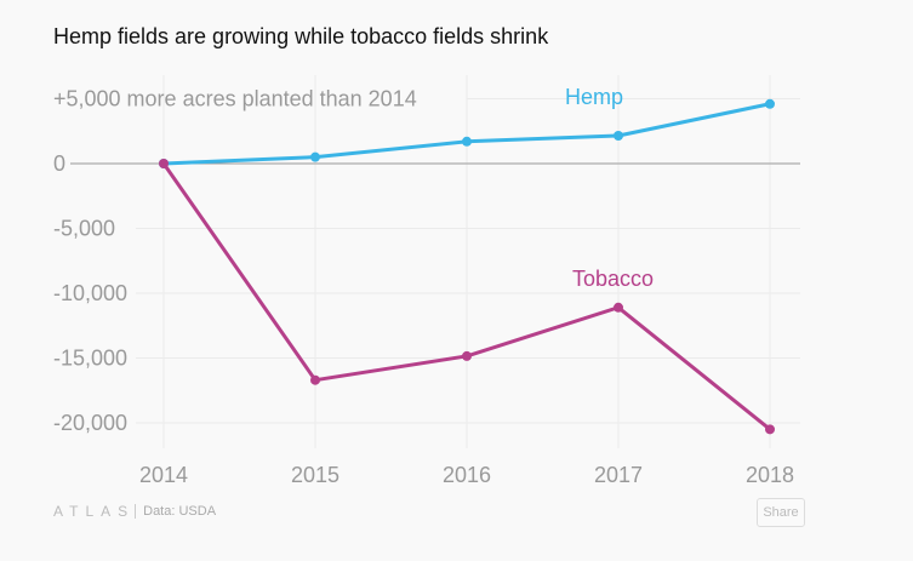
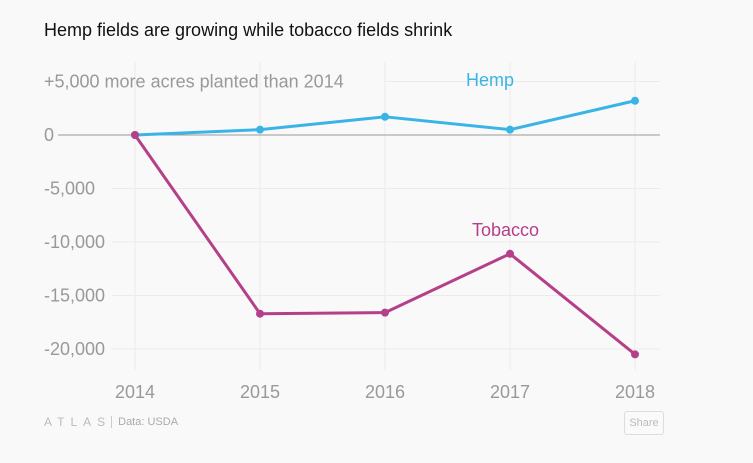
Tobacco/2016: -14800 -> -16600
Hemp/2017: 2200 -> 500
Hemp/2018: 4600 -> 3200
